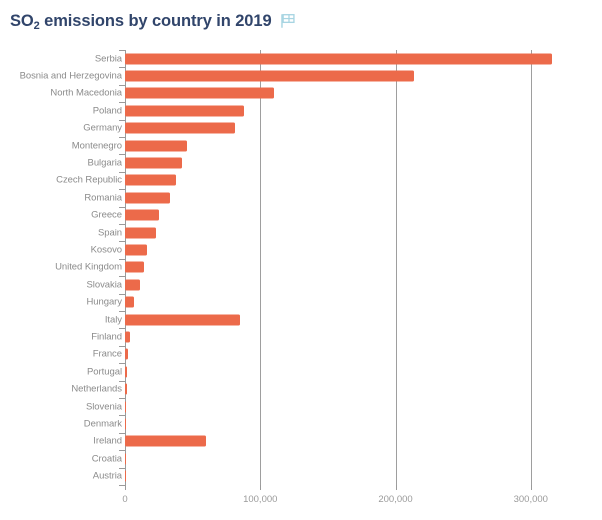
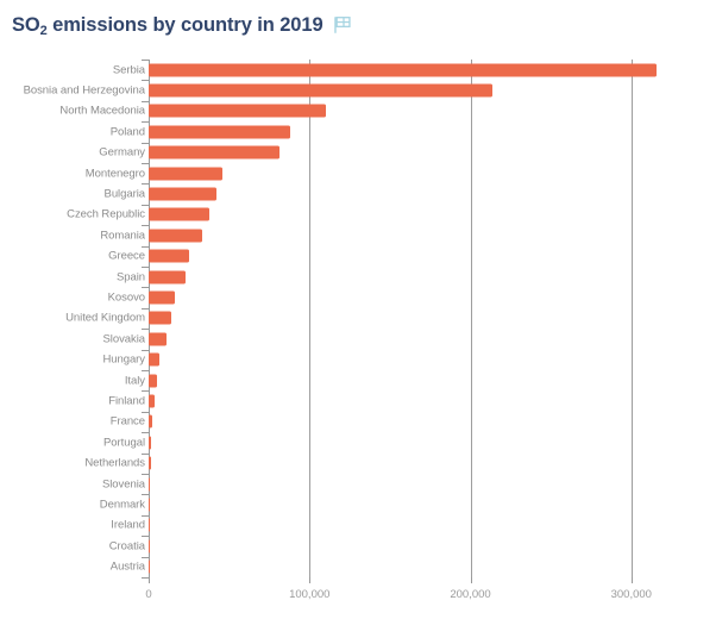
Italy: 85000 -> 5000
Ireland: 60000 -> 1000
